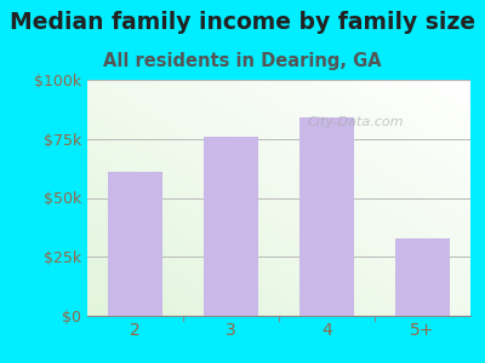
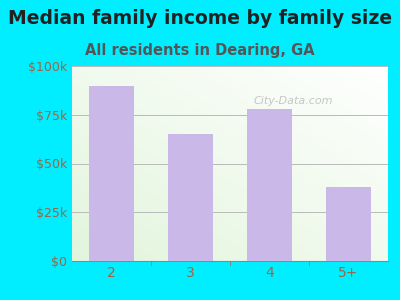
2: $61k -> $90k
3: $76k -> $65k
4: $84k -> $78k
5+: $33k -> $38k
